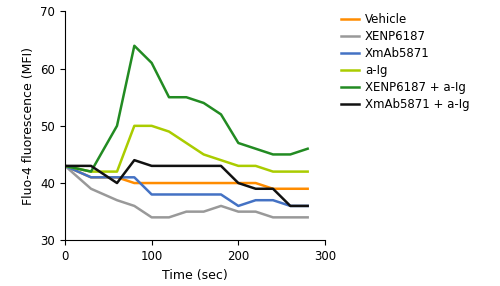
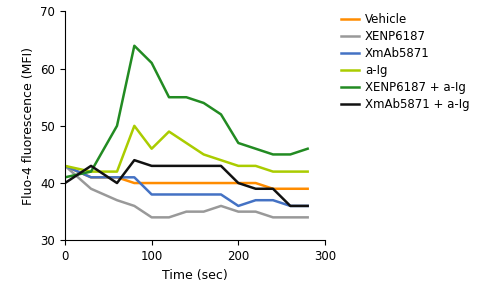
XENP6187 + a-Ig/0: 43 -> 41
XmAb5871 + a-Ig/0: 43 -> 40
a-Ig/100: 50 -> 46
